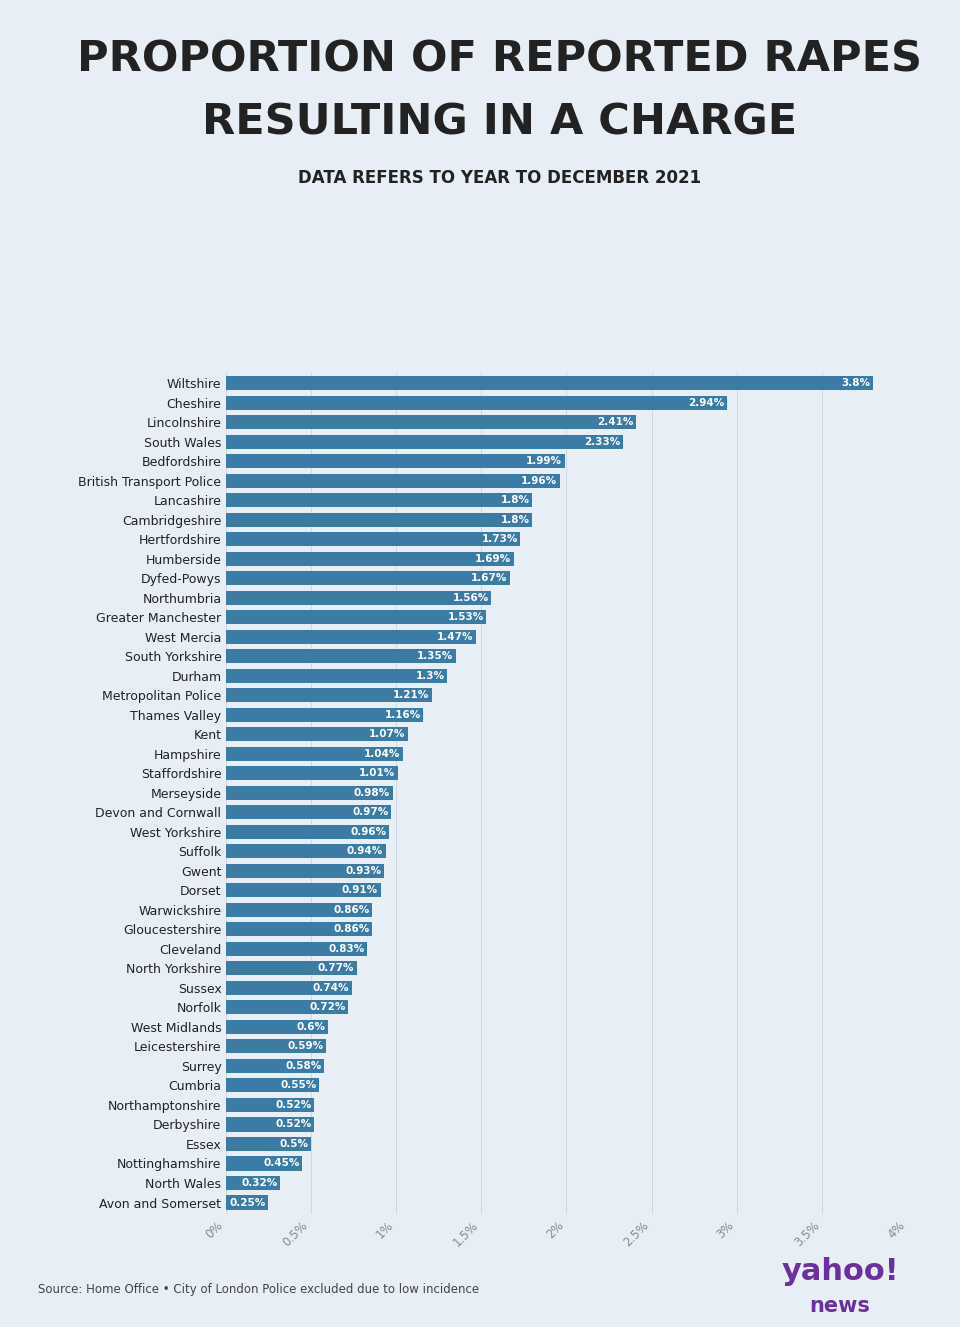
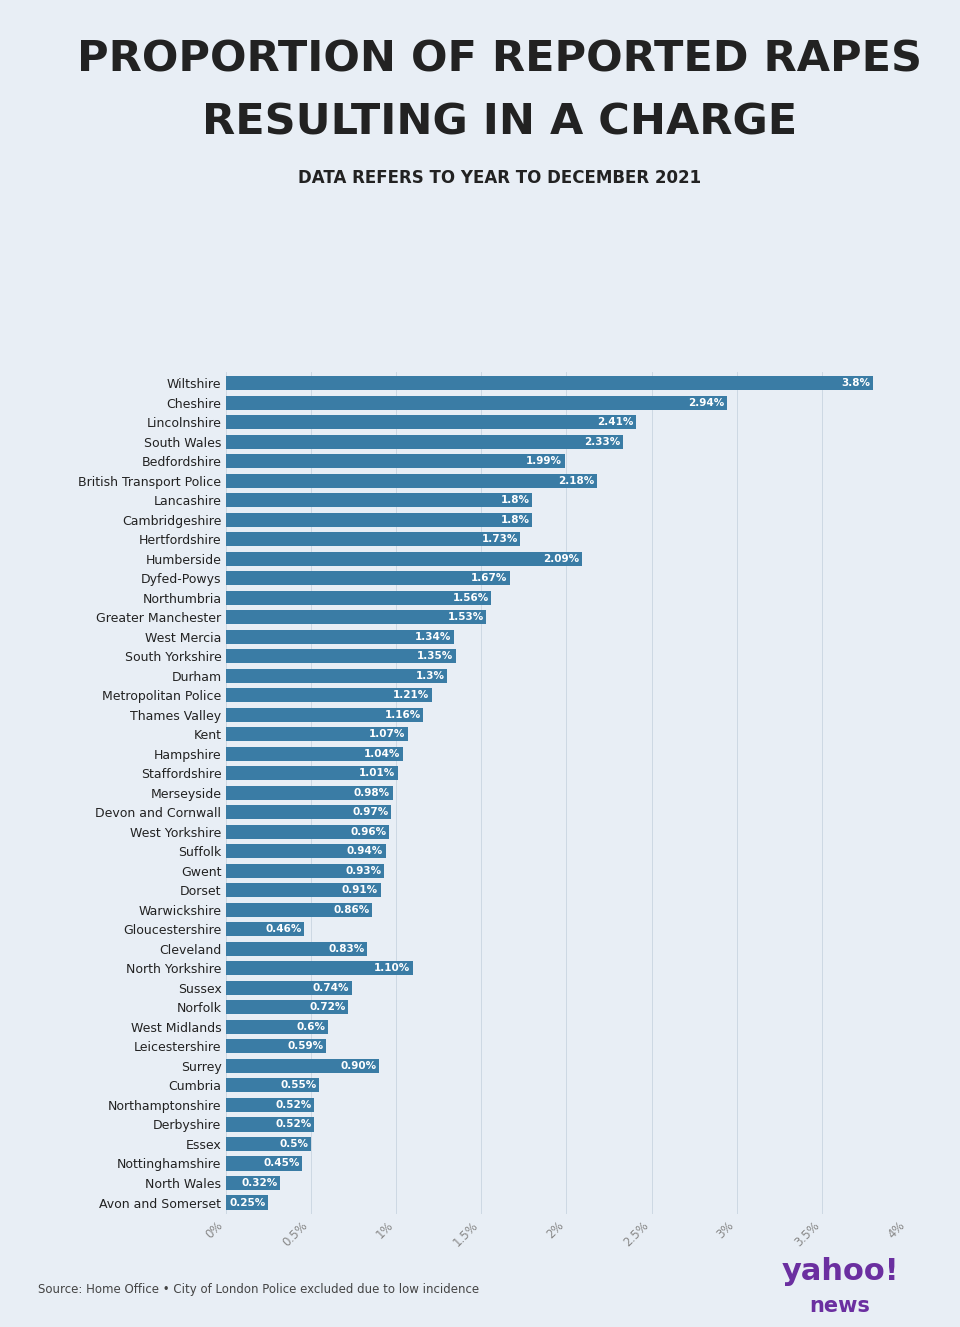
British Transport Police: 1.96% -> 2.18%
Humberside: 1.69% -> 2.09%
West Mercia: 1.47% -> 1.34%
Gloucestershire: 0.86% -> 0.46%
North Yorkshire: 0.77% -> 1.10%
Surrey: 0.58% -> 0.90%
